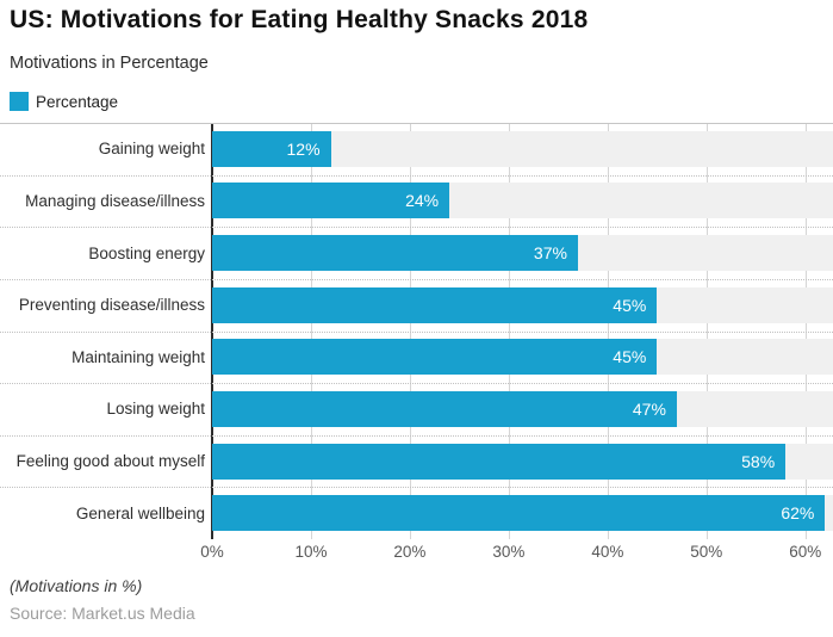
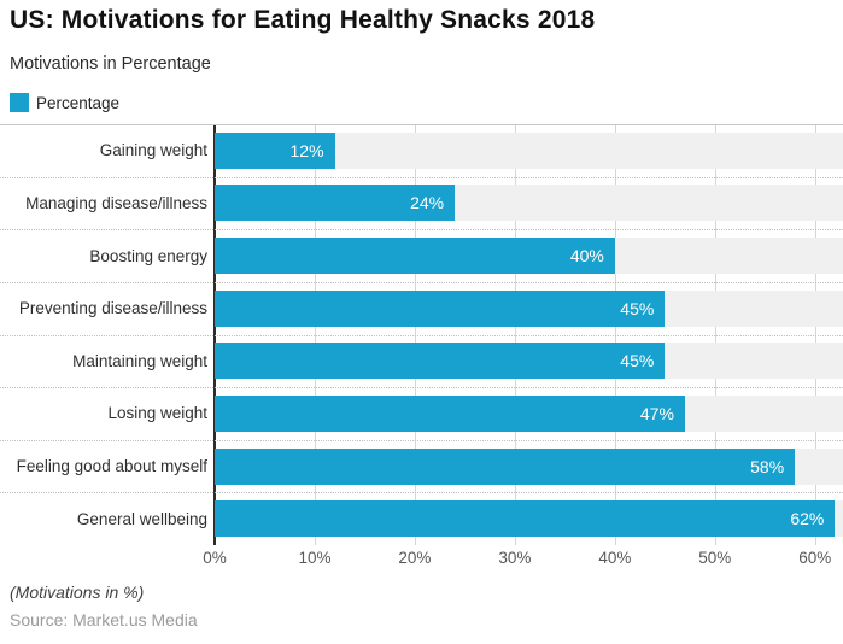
Boosting energy: 37% -> 40%
